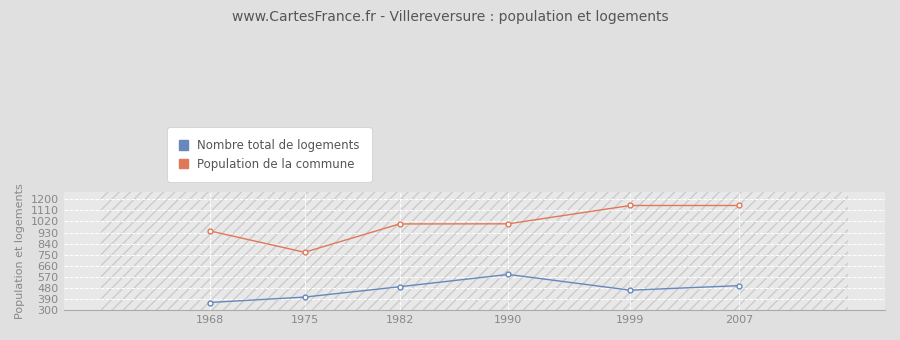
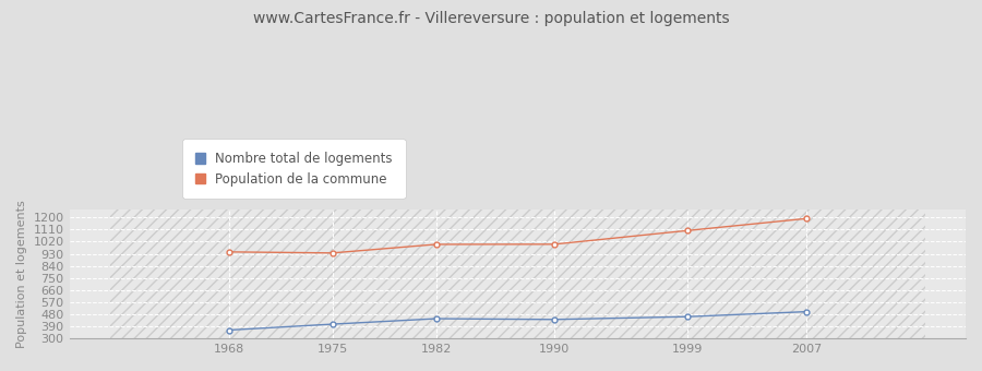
Population de la commune/1975: 770 -> 940
Nombre total de logements/1982: 490 -> 450
Nombre total de logements/1990: 590 -> 440
Population de la commune/1999: 1150 -> 1100
Population de la commune/2007: 1150 -> 1190
